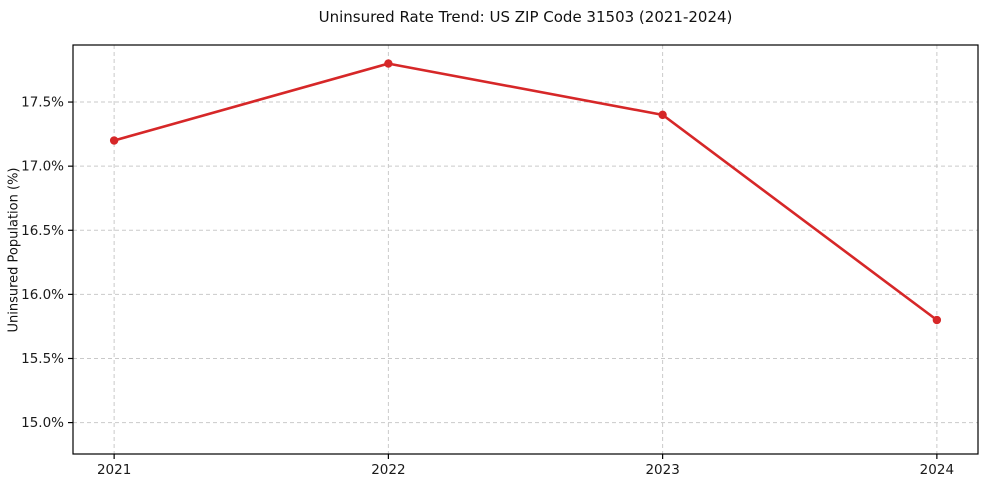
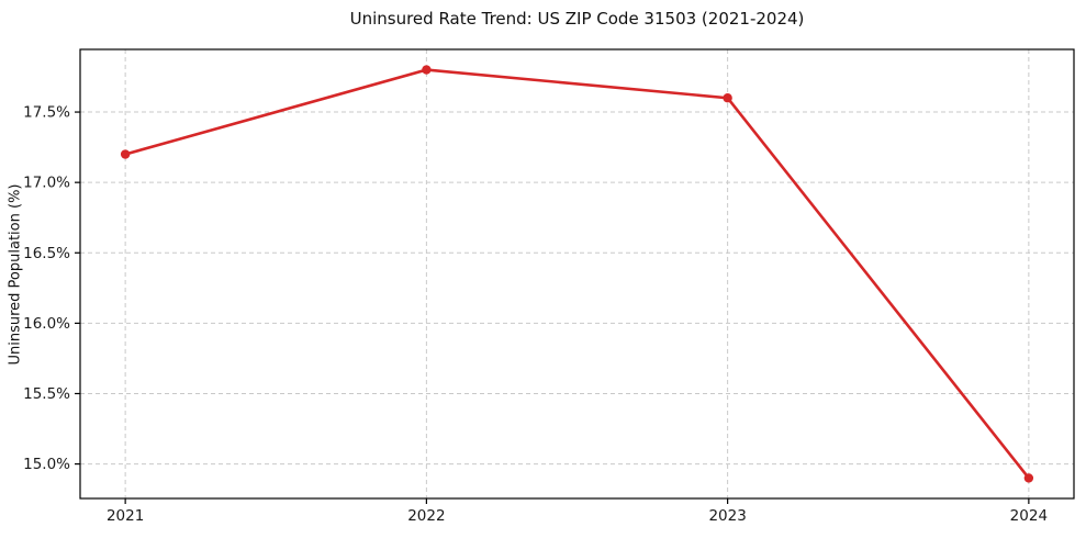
2023: 17.4% -> 17.6%
2024: 15.8% -> 14.9%
